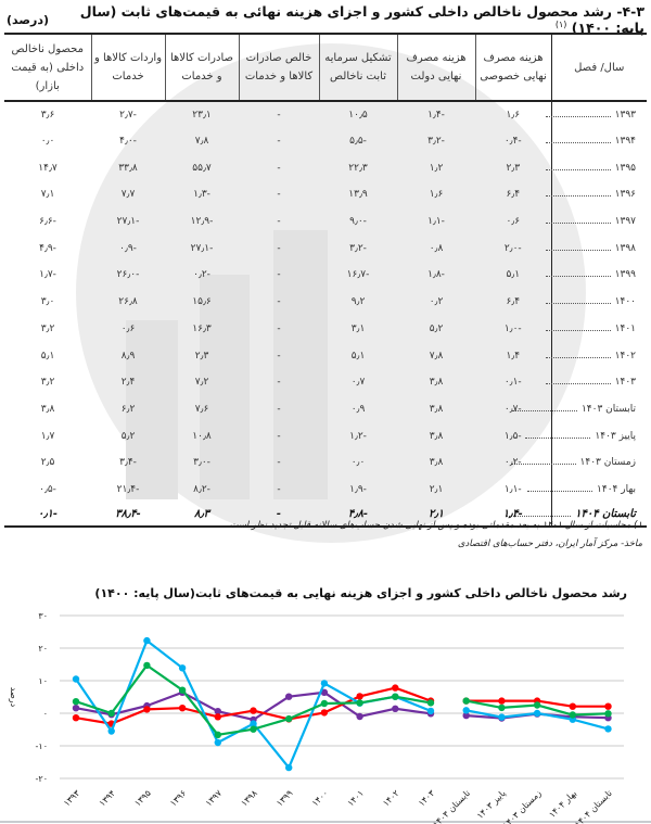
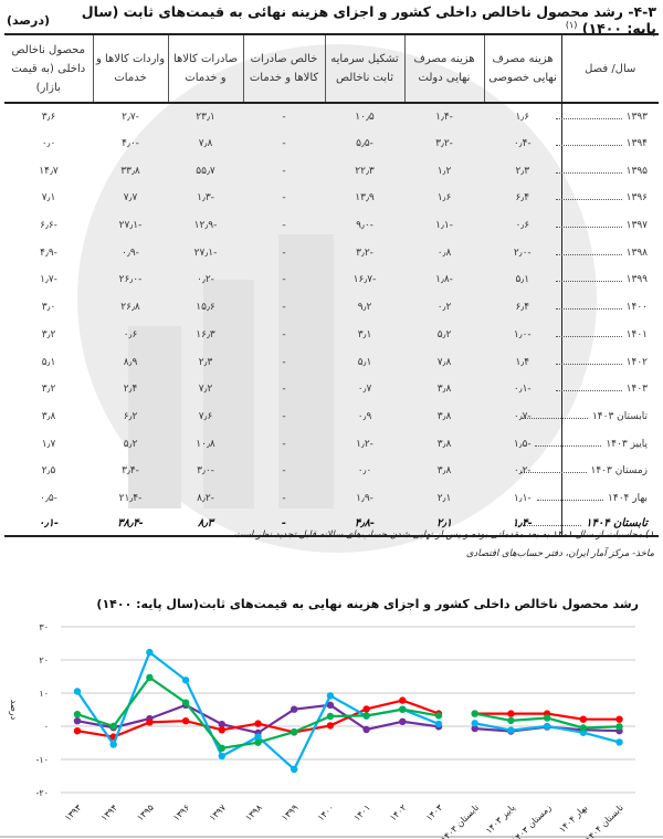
تشکیل سرمایه ثابت ناخالص/۱۳۹۹: -17 -> -13
